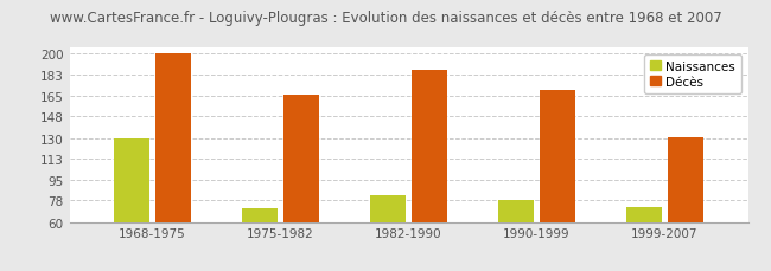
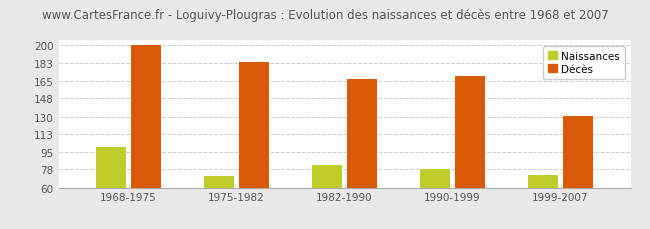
Naissances/1968-1975: 130 -> 100
Décès/1975-1982: 166 -> 184
Décès/1982-1990: 187 -> 167
